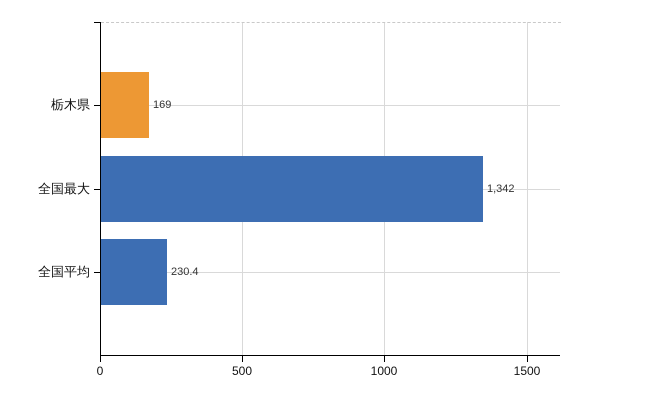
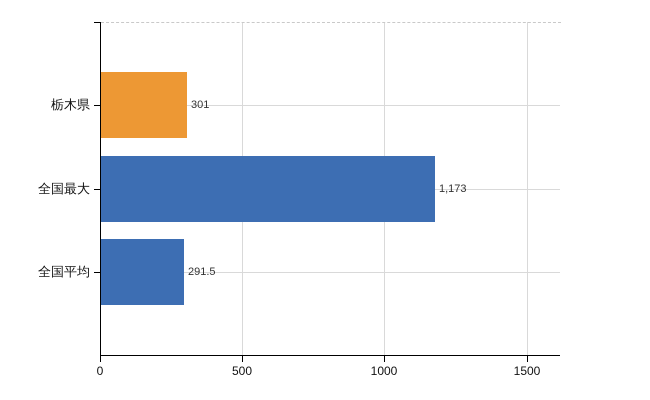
栃木県: 169 -> 301
全国最大: 1,342 -> 1,173
全国平均: 230.4 -> 291.5
